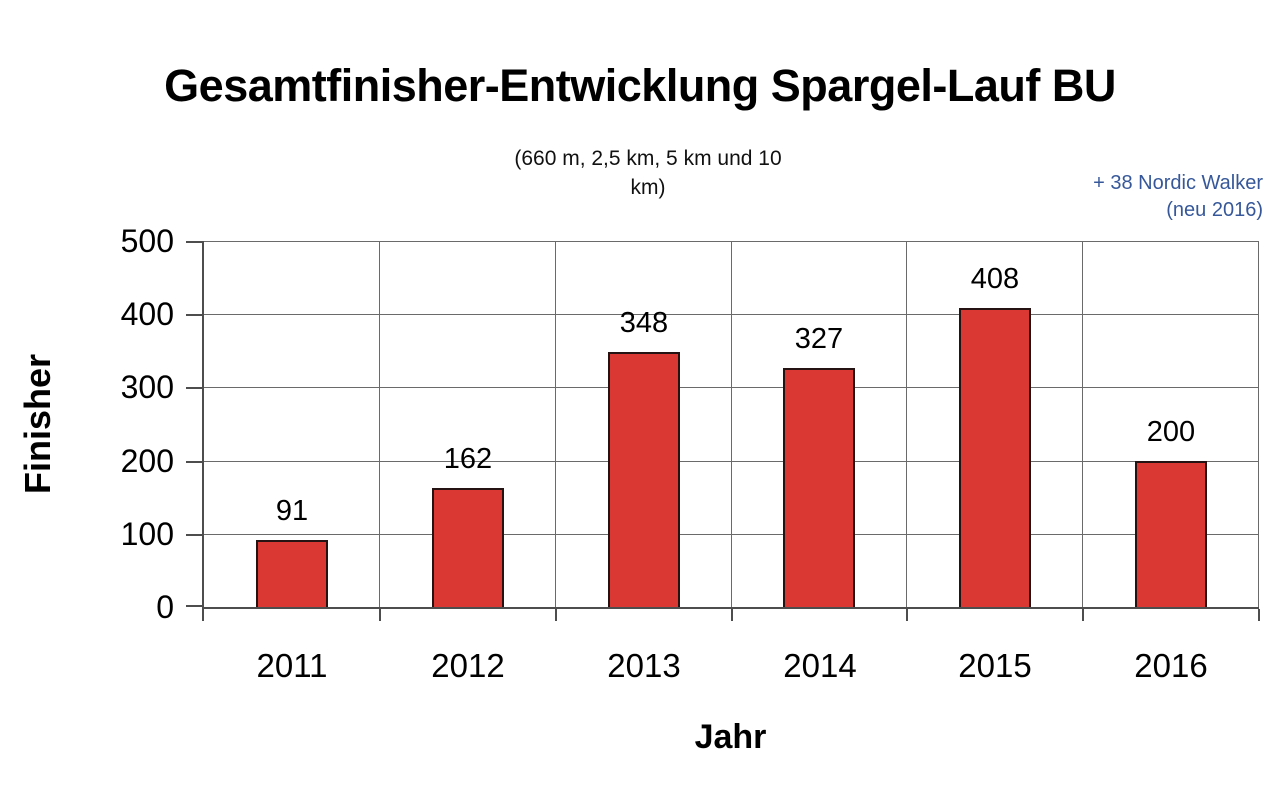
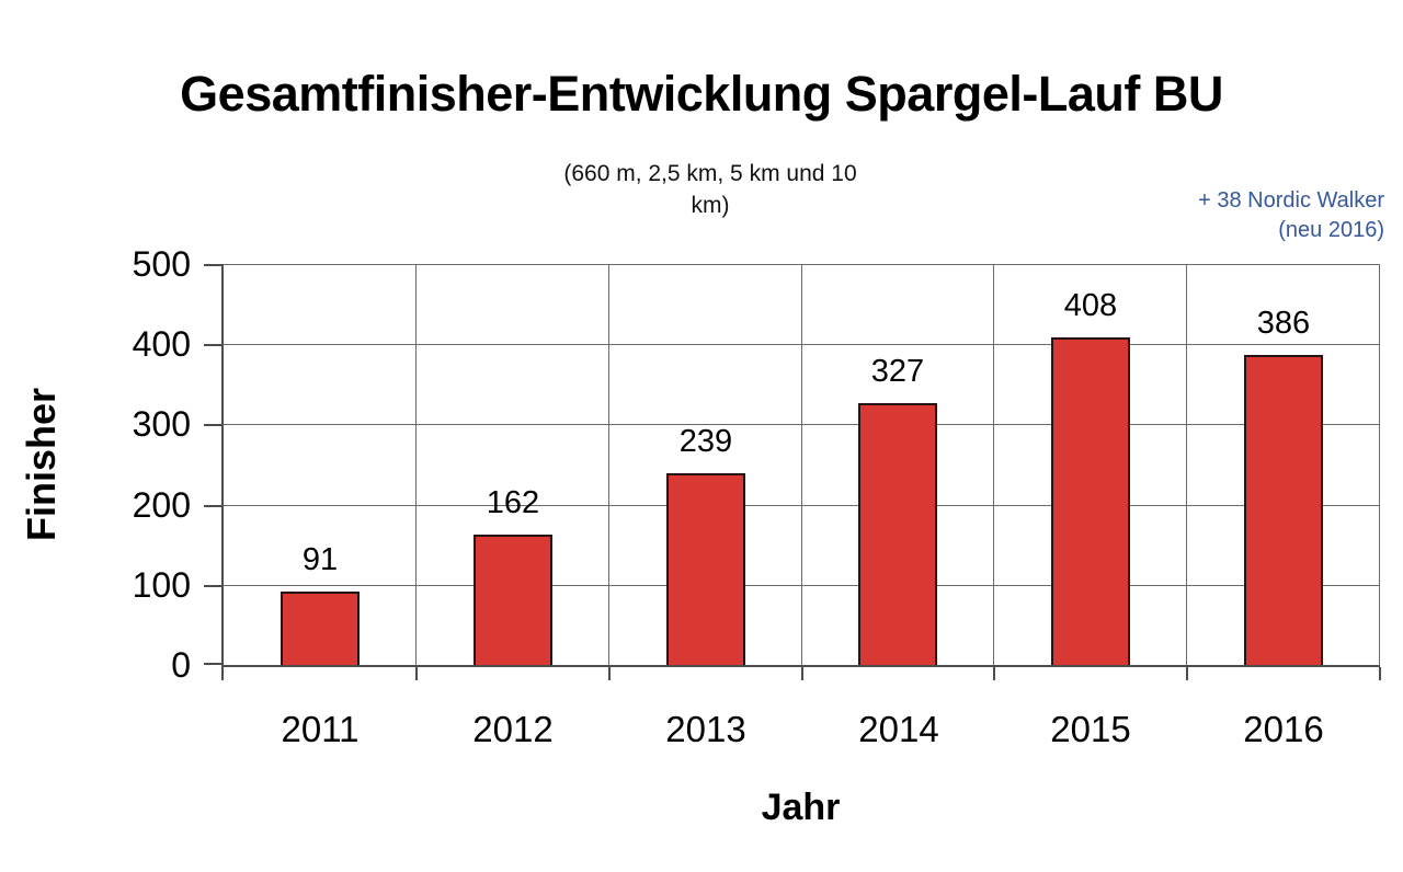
2013: 348 -> 239
2016: 200 -> 386
